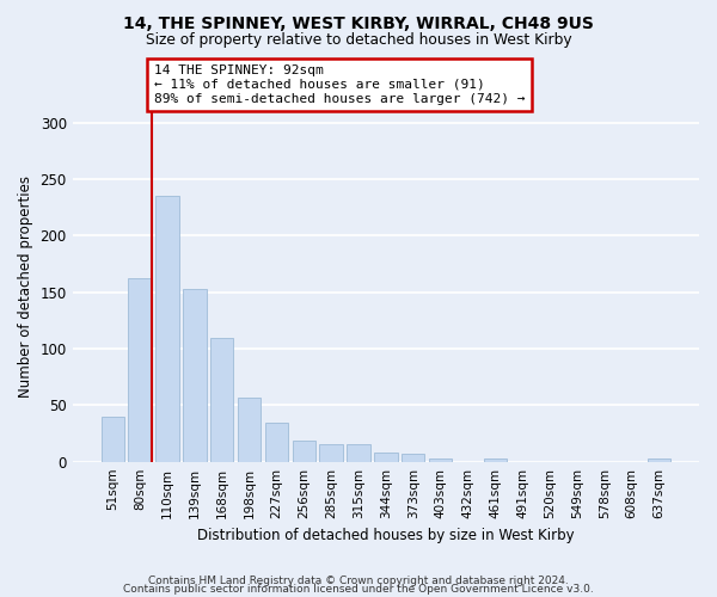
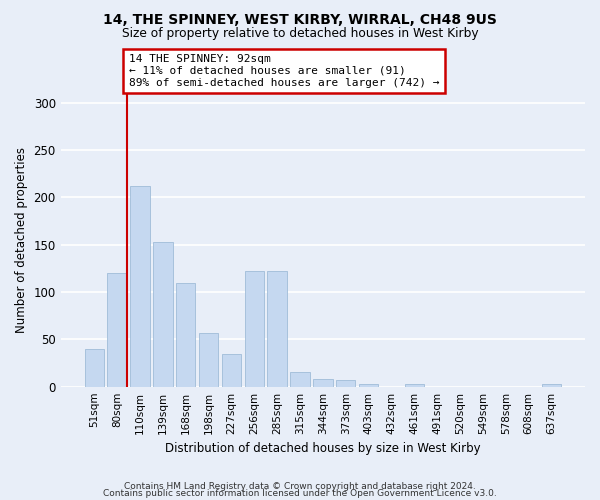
80sqm: 162 -> 120
110sqm: 235 -> 212
256sqm: 19 -> 122
285sqm: 15 -> 122
